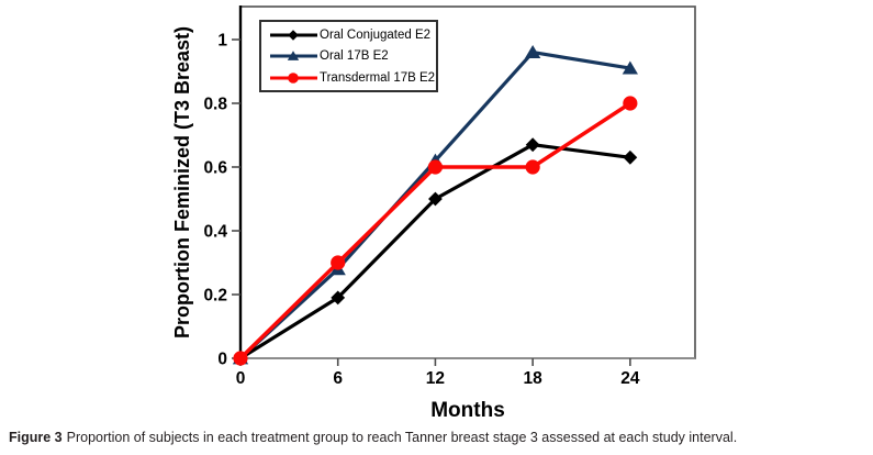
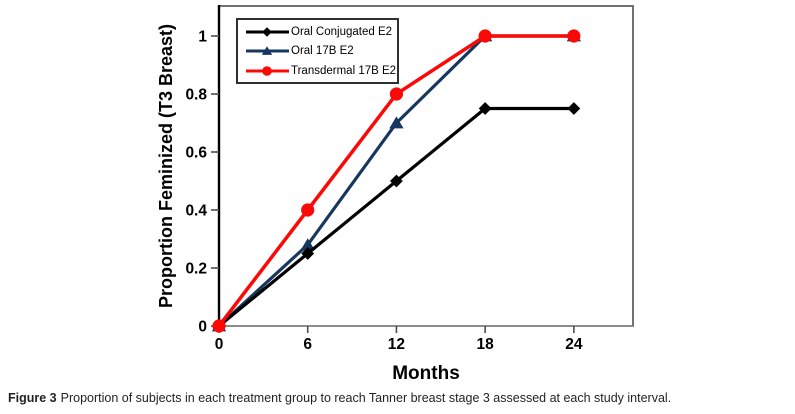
Oral Conjugated E2/6: 0.19 -> 0.25
Transdermal 17B E2/6: 0.3 -> 0.4
Oral 17B E2/12: 0.62 -> 0.70
Transdermal 17B E2/12: 0.6 -> 0.8
Oral Conjugated E2/18: 0.67 -> 0.75
Oral 17B E2/18: 0.96 -> 1.00
Transdermal 17B E2/18: 0.6 -> 1.0
Oral Conjugated E2/24: 0.63 -> 0.75
Oral 17B E2/24: 0.91 -> 1.00
Transdermal 17B E2/24: 0.8 -> 1.0
